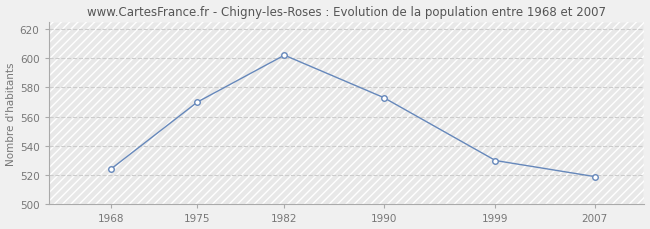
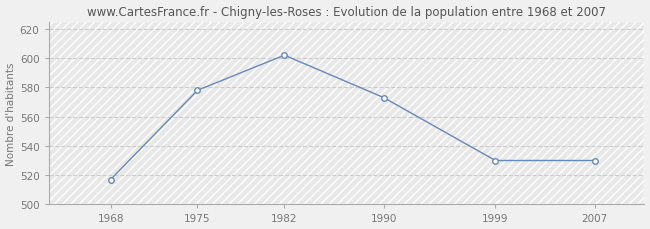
1968: 524 -> 517
1975: 570 -> 578
2007: 519 -> 530
